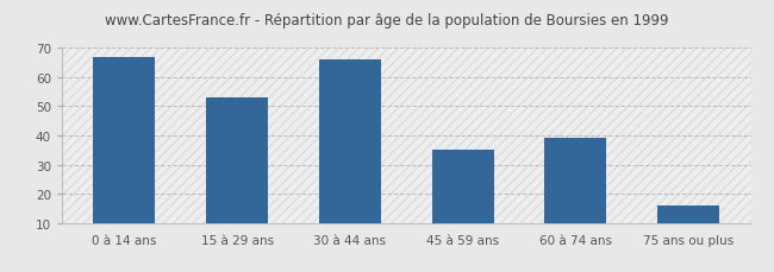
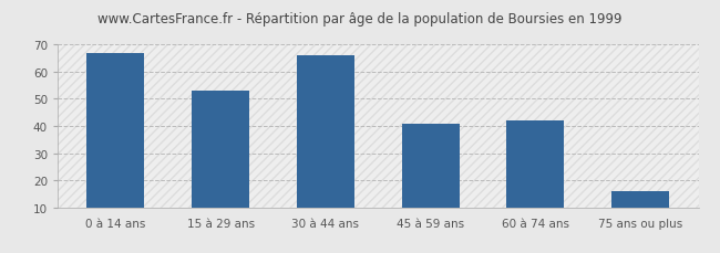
45 à 59 ans: 35 -> 41
60 à 74 ans: 39 -> 42
